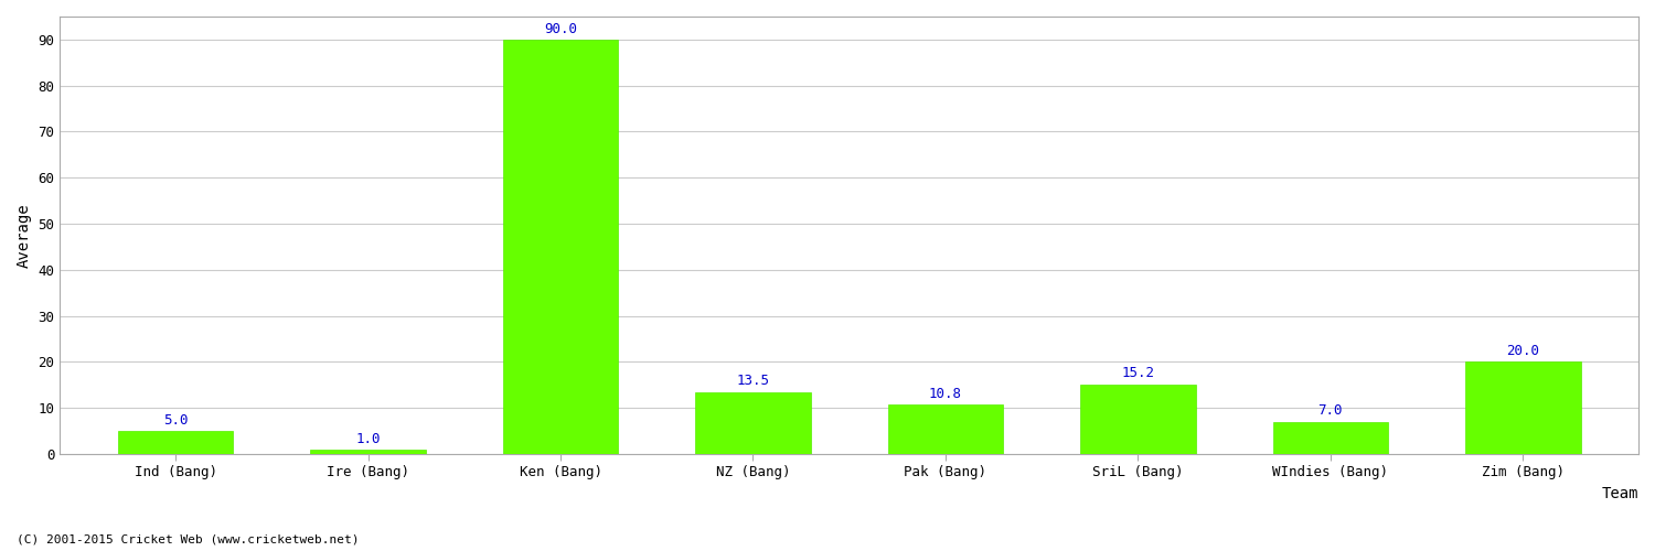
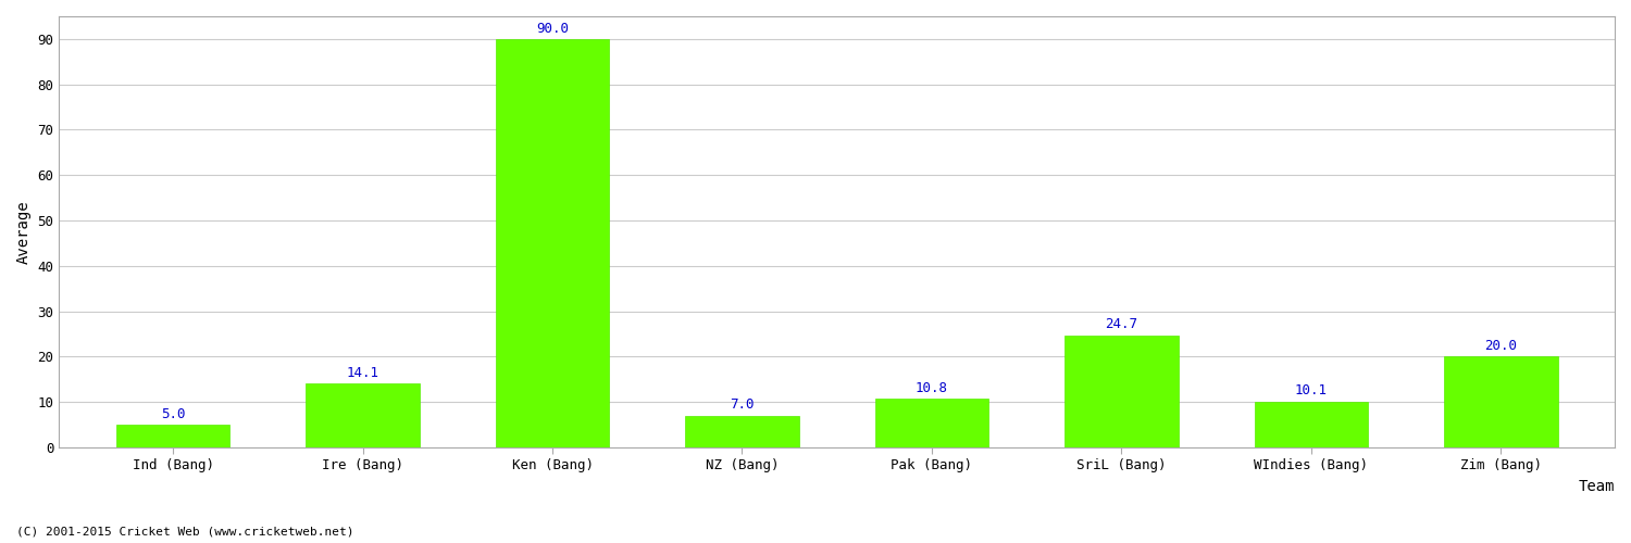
Ire (Bang): 1.0 -> 14.1
NZ (Bang): 13.5 -> 7.0
SriL (Bang): 15.2 -> 24.7
WIndies (Bang): 7.0 -> 10.1
